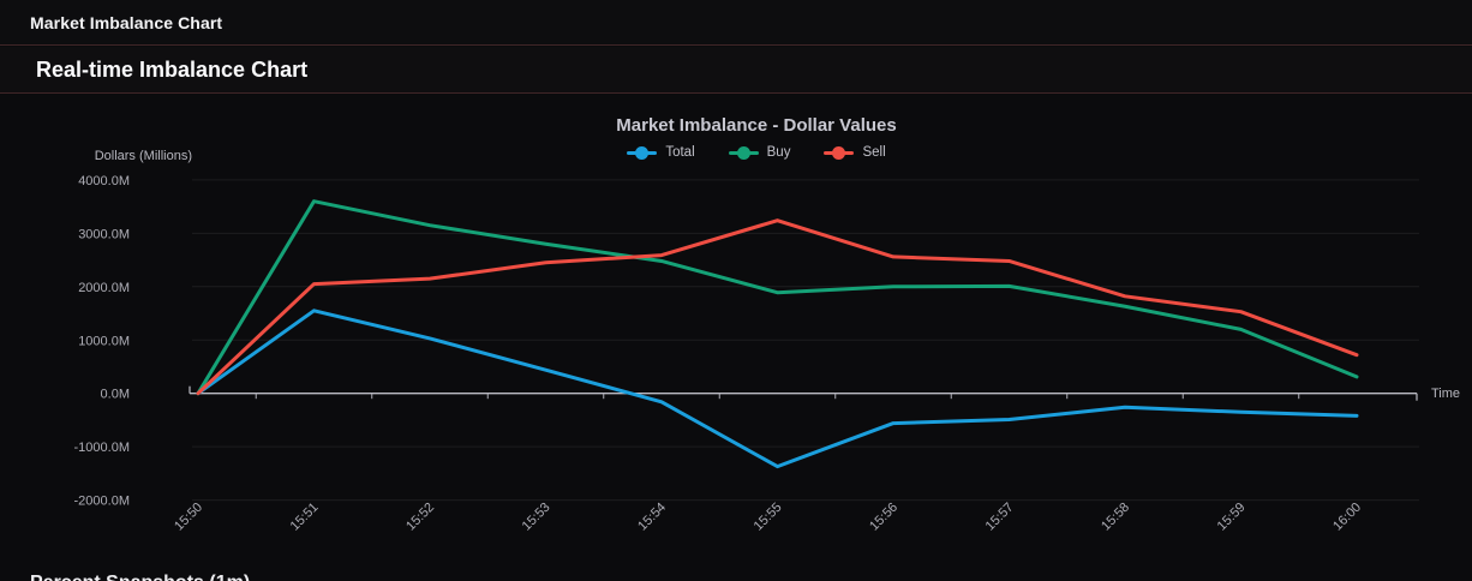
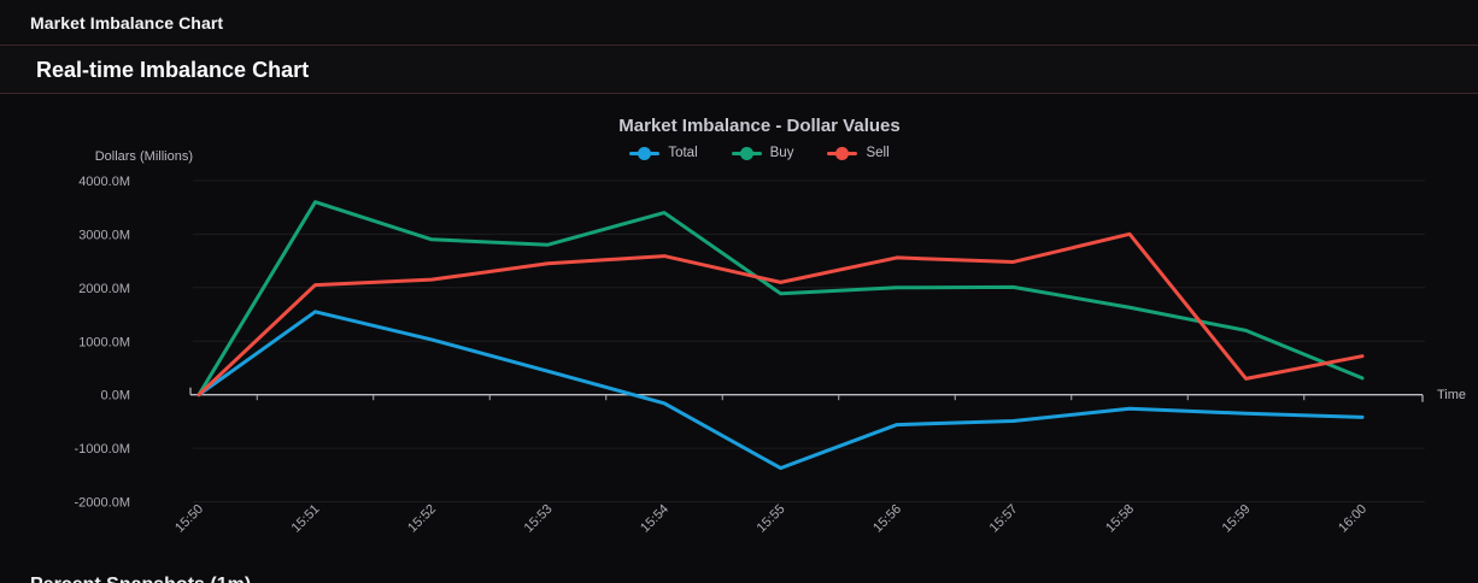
Buy/15:52: 3200M -> 2900M
Buy/15:54: 2500M -> 3400M
Sell/15:55: 3200M -> 2100M
Sell/15:58: 1800M -> 3000M
Sell/15:59: 1500M -> 300M
